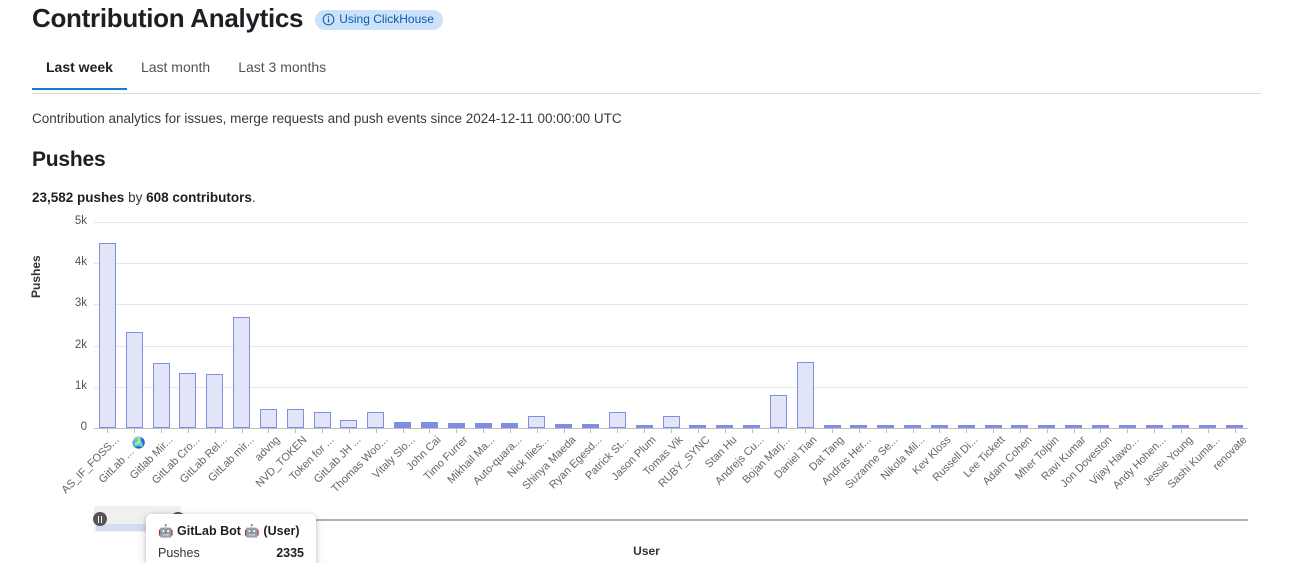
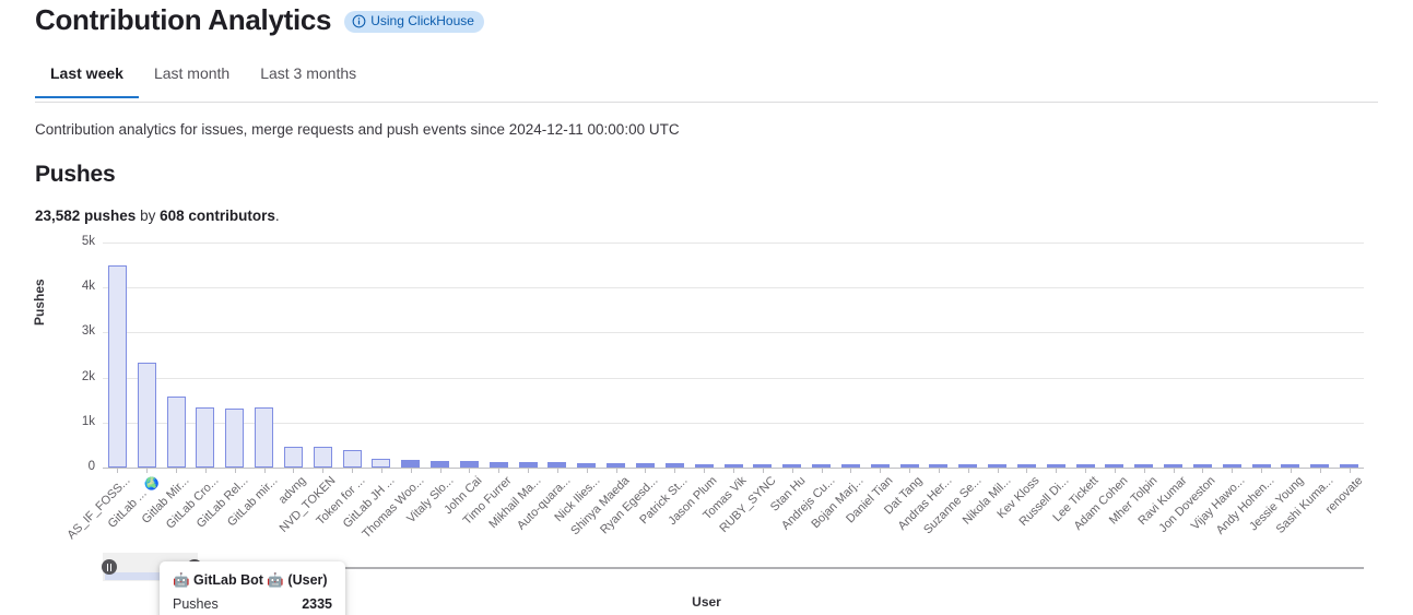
GitLab mir...: 2.7k -> 1.3k
Thomas Woo...: 0.4k -> 0.2k
Nick Ilies...: 0.3k -> 0.1k
Patrick St...: 0.4k -> 0.1k
Tomas Vik: 0.3k -> 0.1k
Bojan Marj...: 0.8k -> 0.1k
Daniel Tian: 1.6k -> 0.1k
